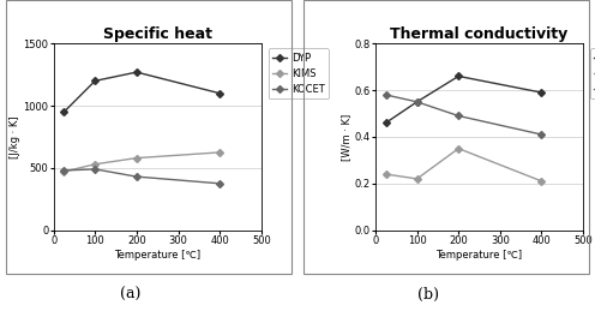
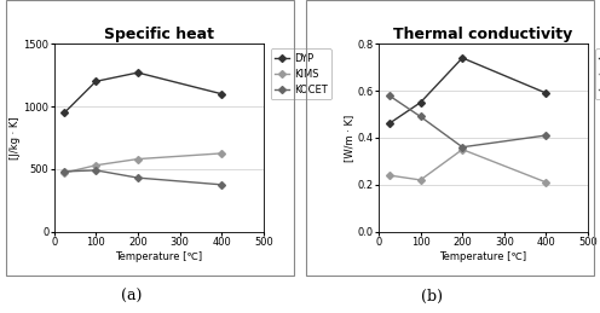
Thermal conductivity/KOCET/100: 0.55 -> 0.49
Thermal conductivity/DYP/200: 0.66 -> 0.74
Thermal conductivity/KOCET/200: 0.49 -> 0.36
